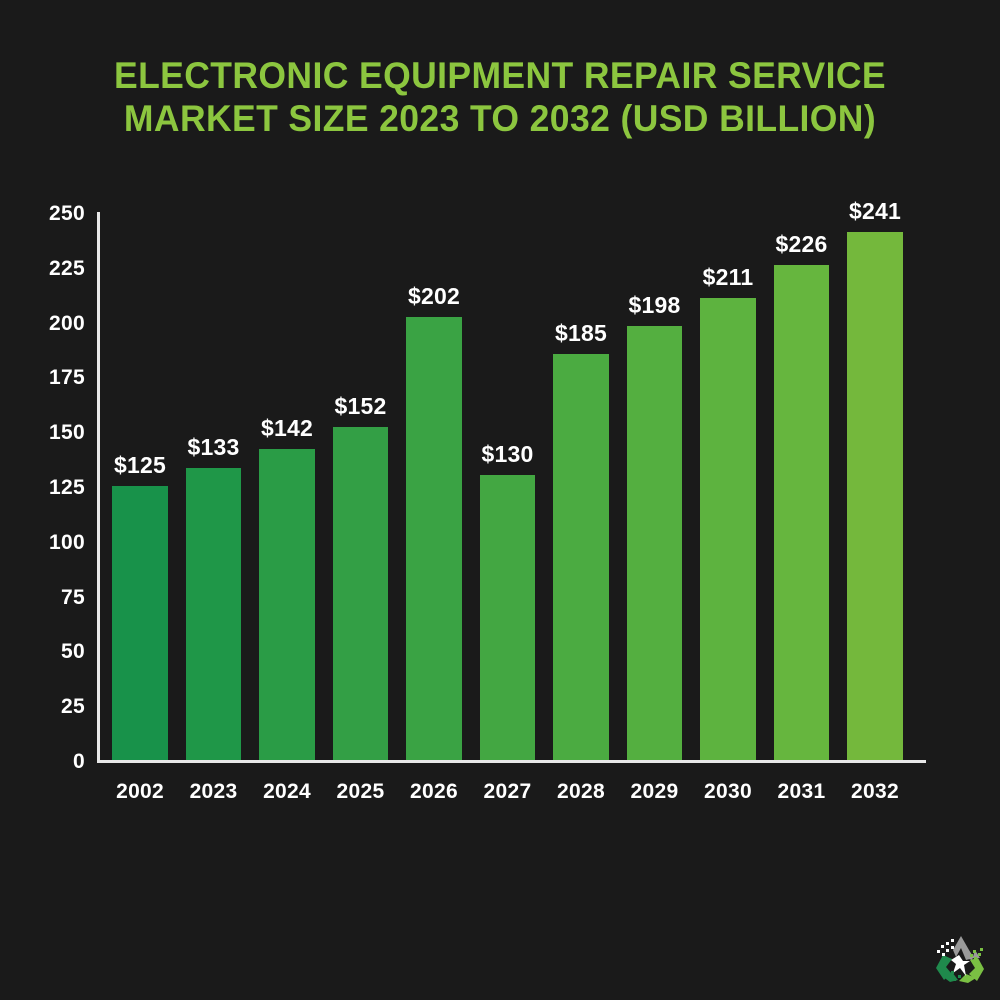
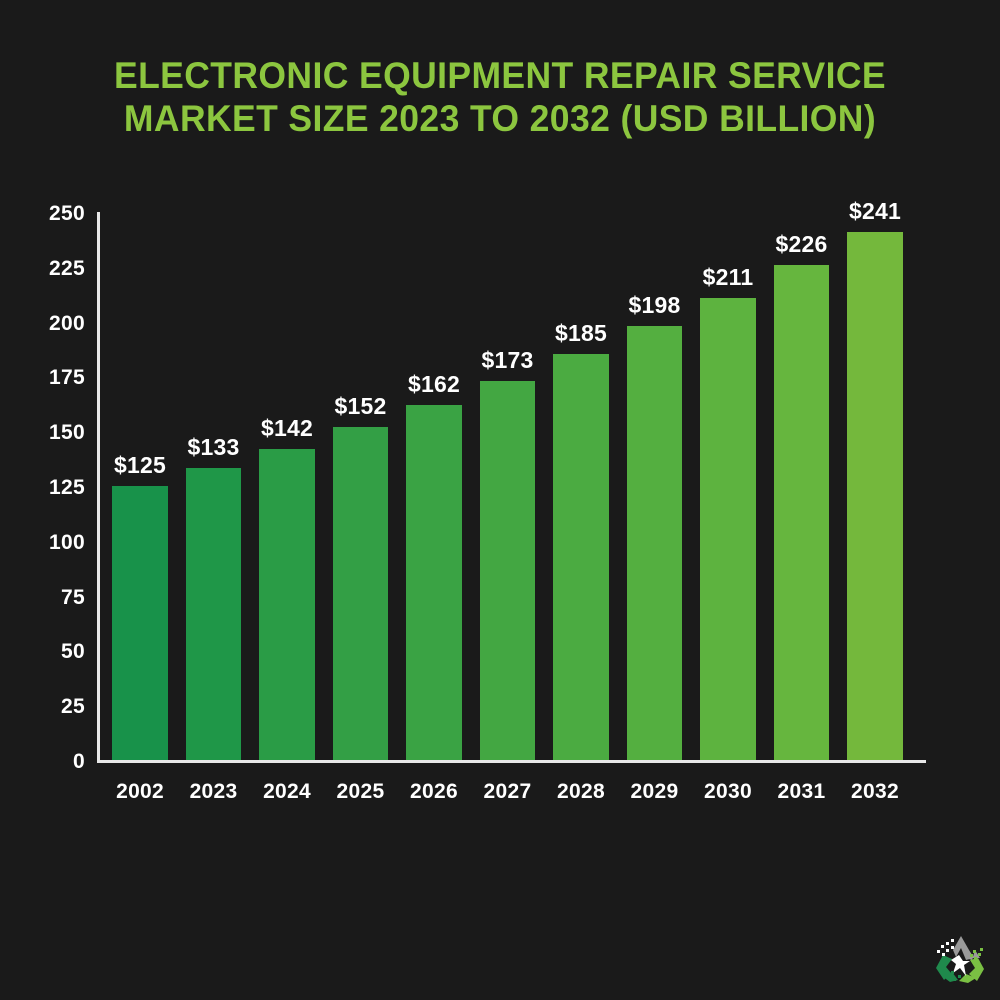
2026: $202 -> $162
2027: $130 -> $173
